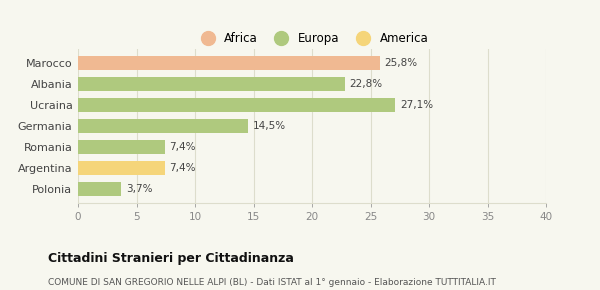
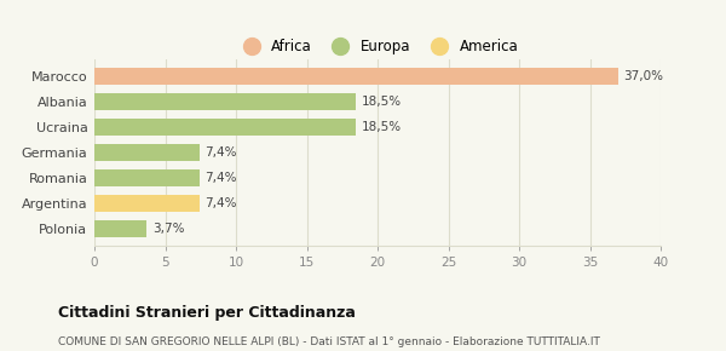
Marocco: 25,8% -> 37,0%
Albania: 22,8% -> 18,5%
Ucraina: 27,1% -> 18,5%
Germania: 14,5% -> 7,4%
